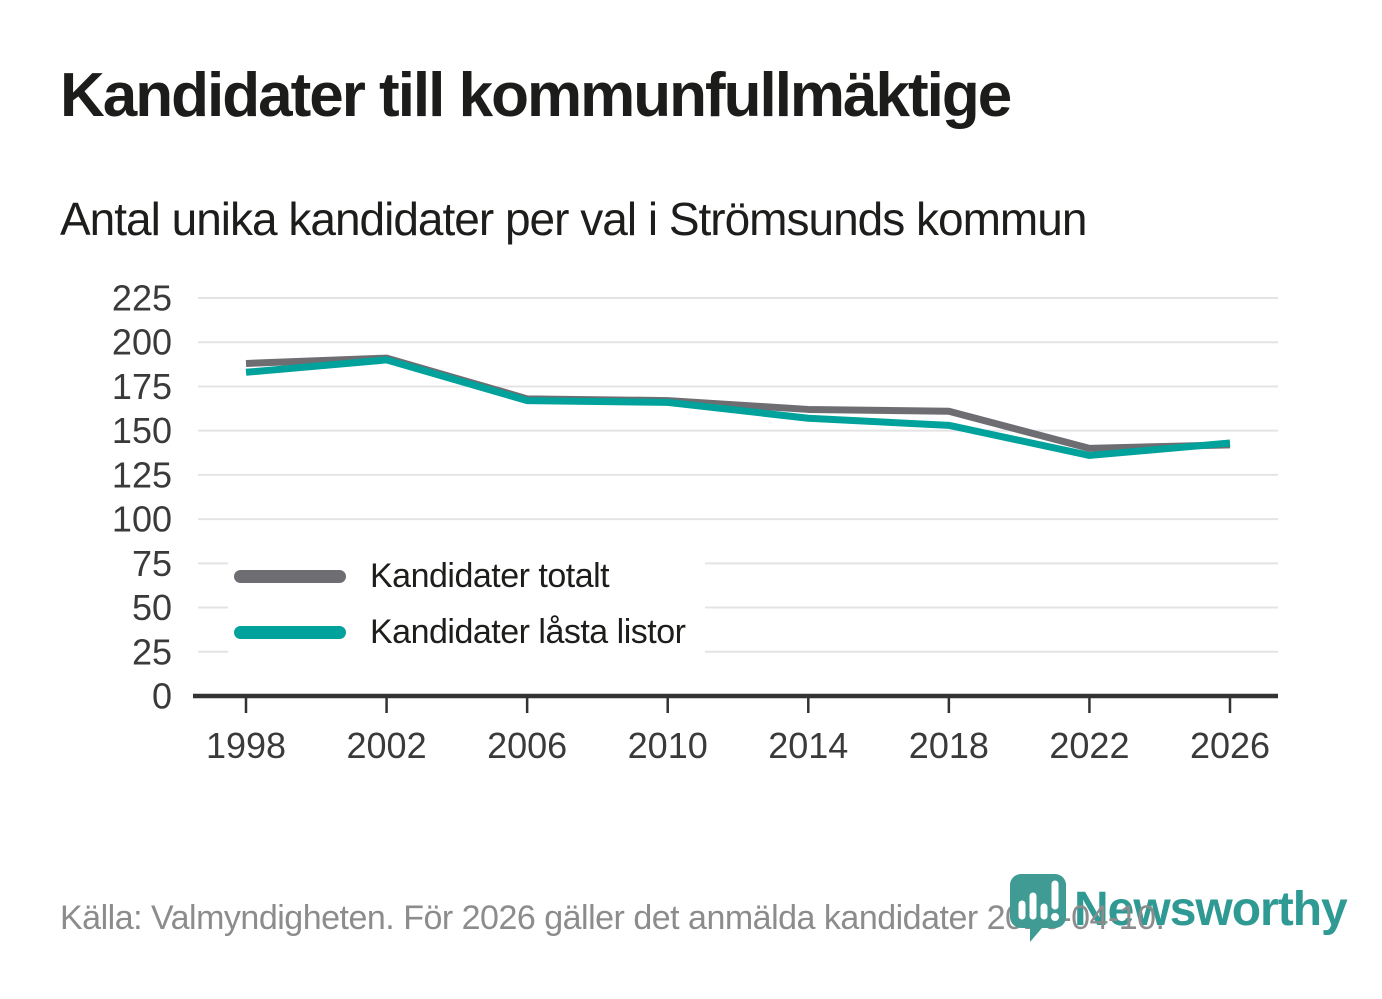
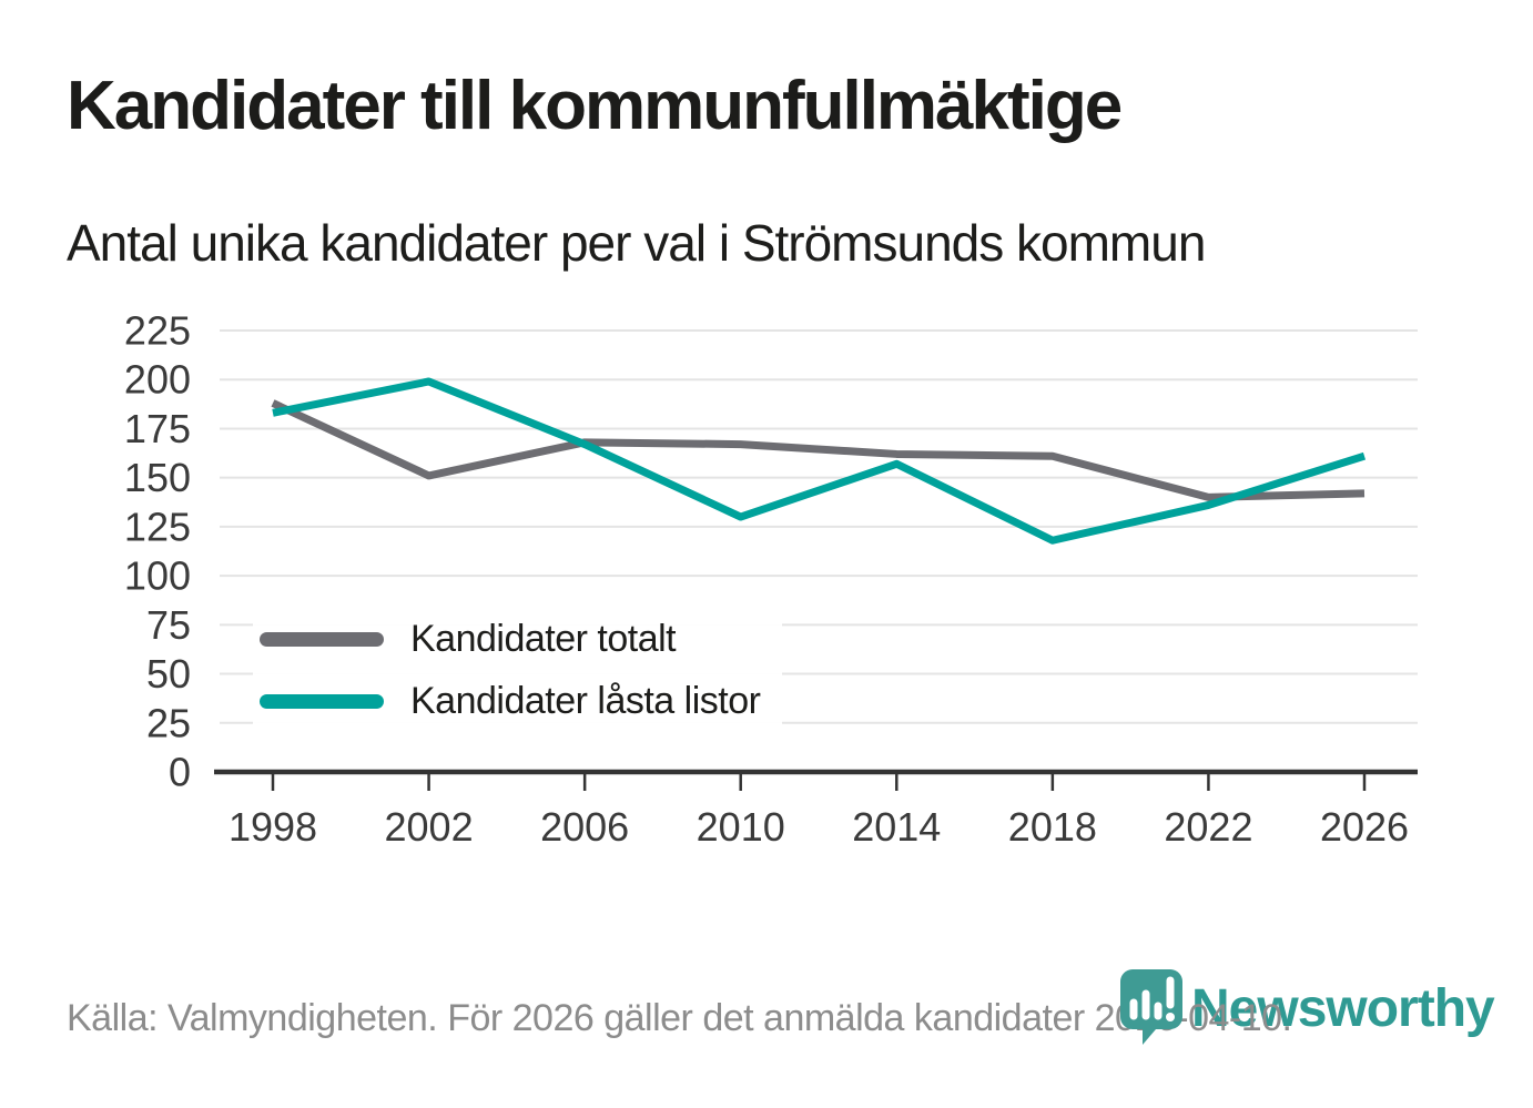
Kandidater totalt/2002: 191 -> 151
Kandidater låsta listor/2002: 190 -> 199
Kandidater låsta listor/2010: 166 -> 130
Kandidater låsta listor/2018: 153 -> 118
Kandidater låsta listor/2026: 143 -> 161
